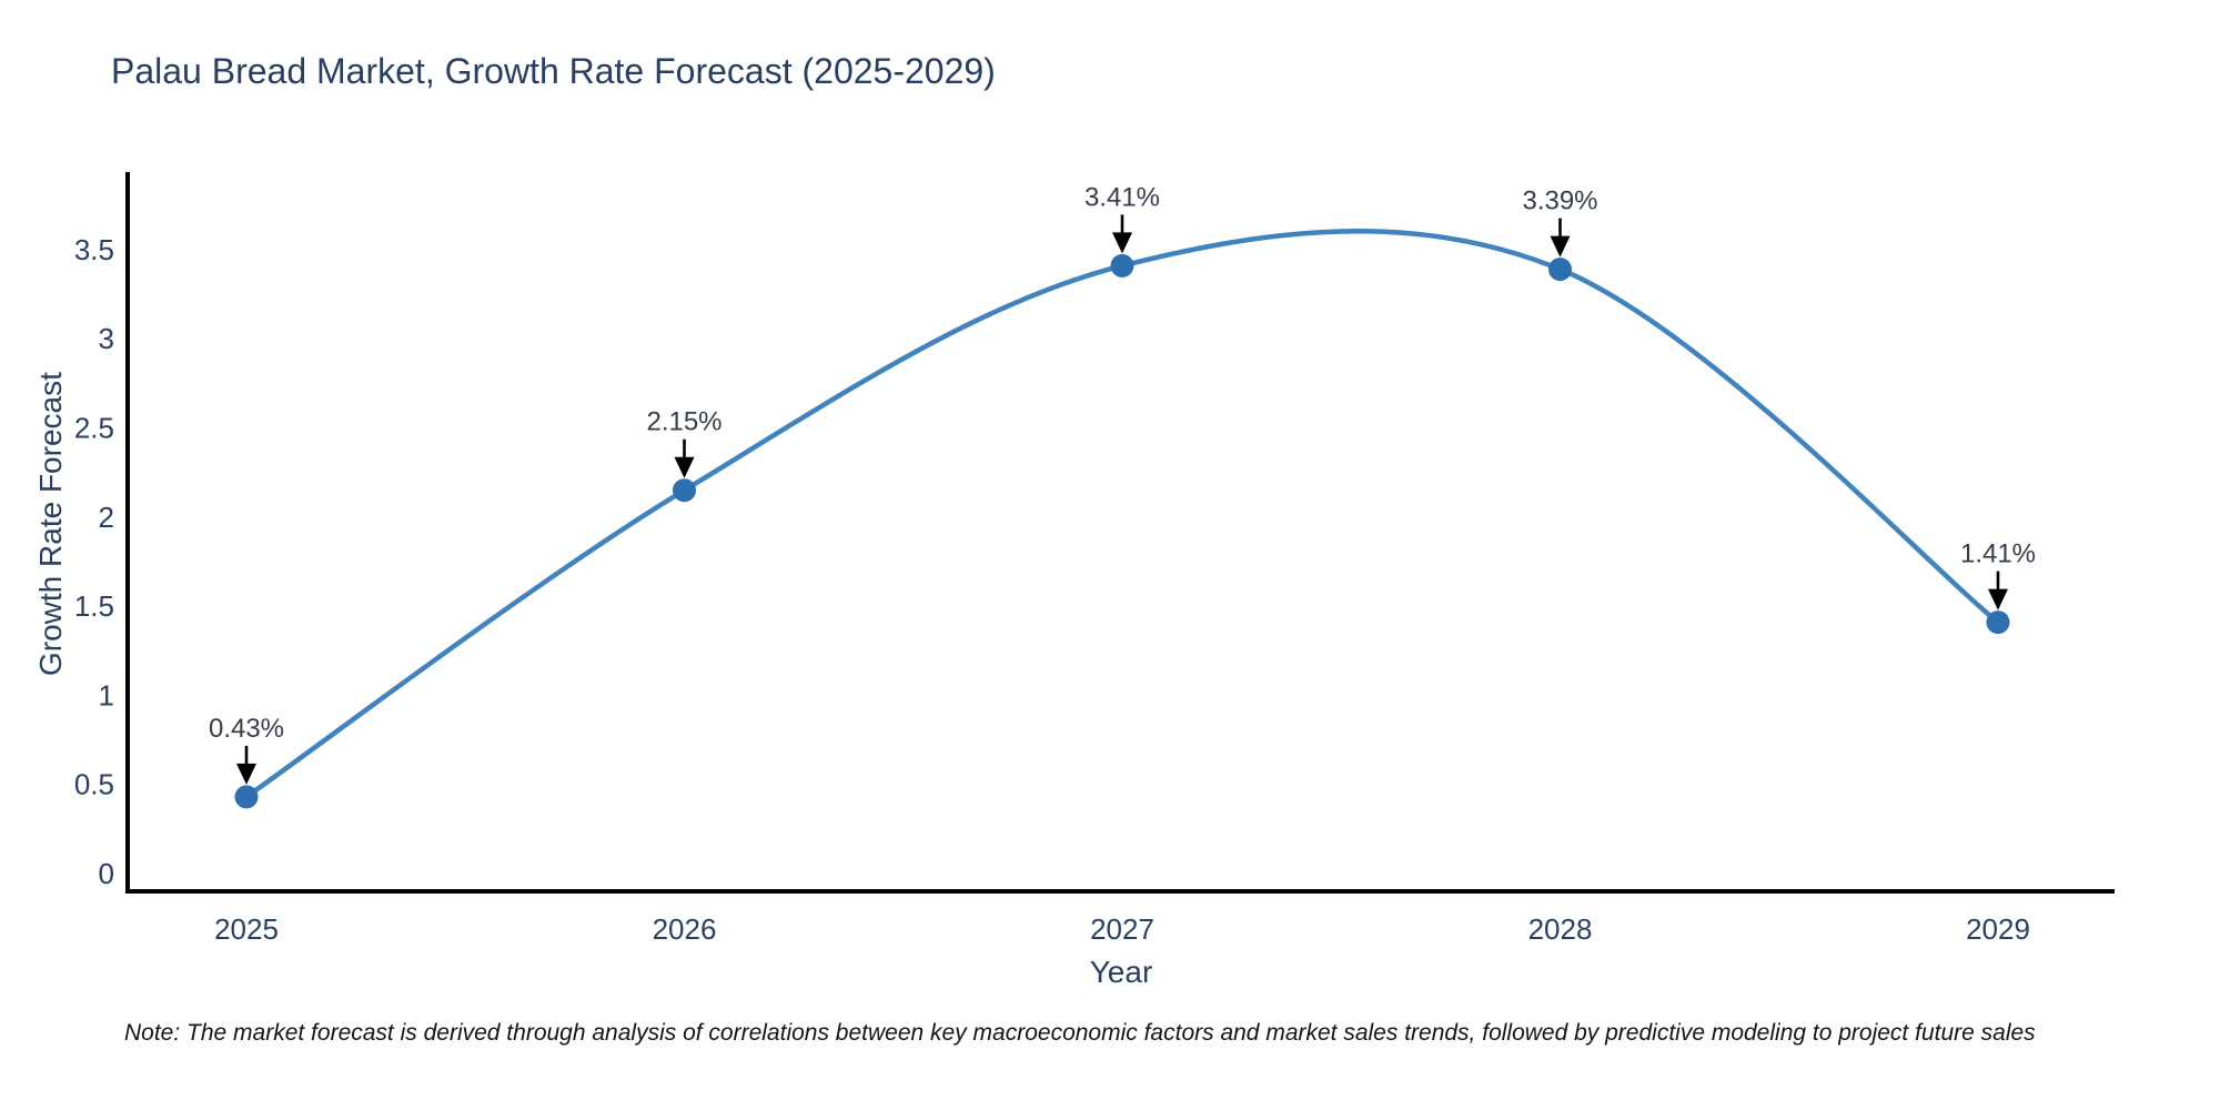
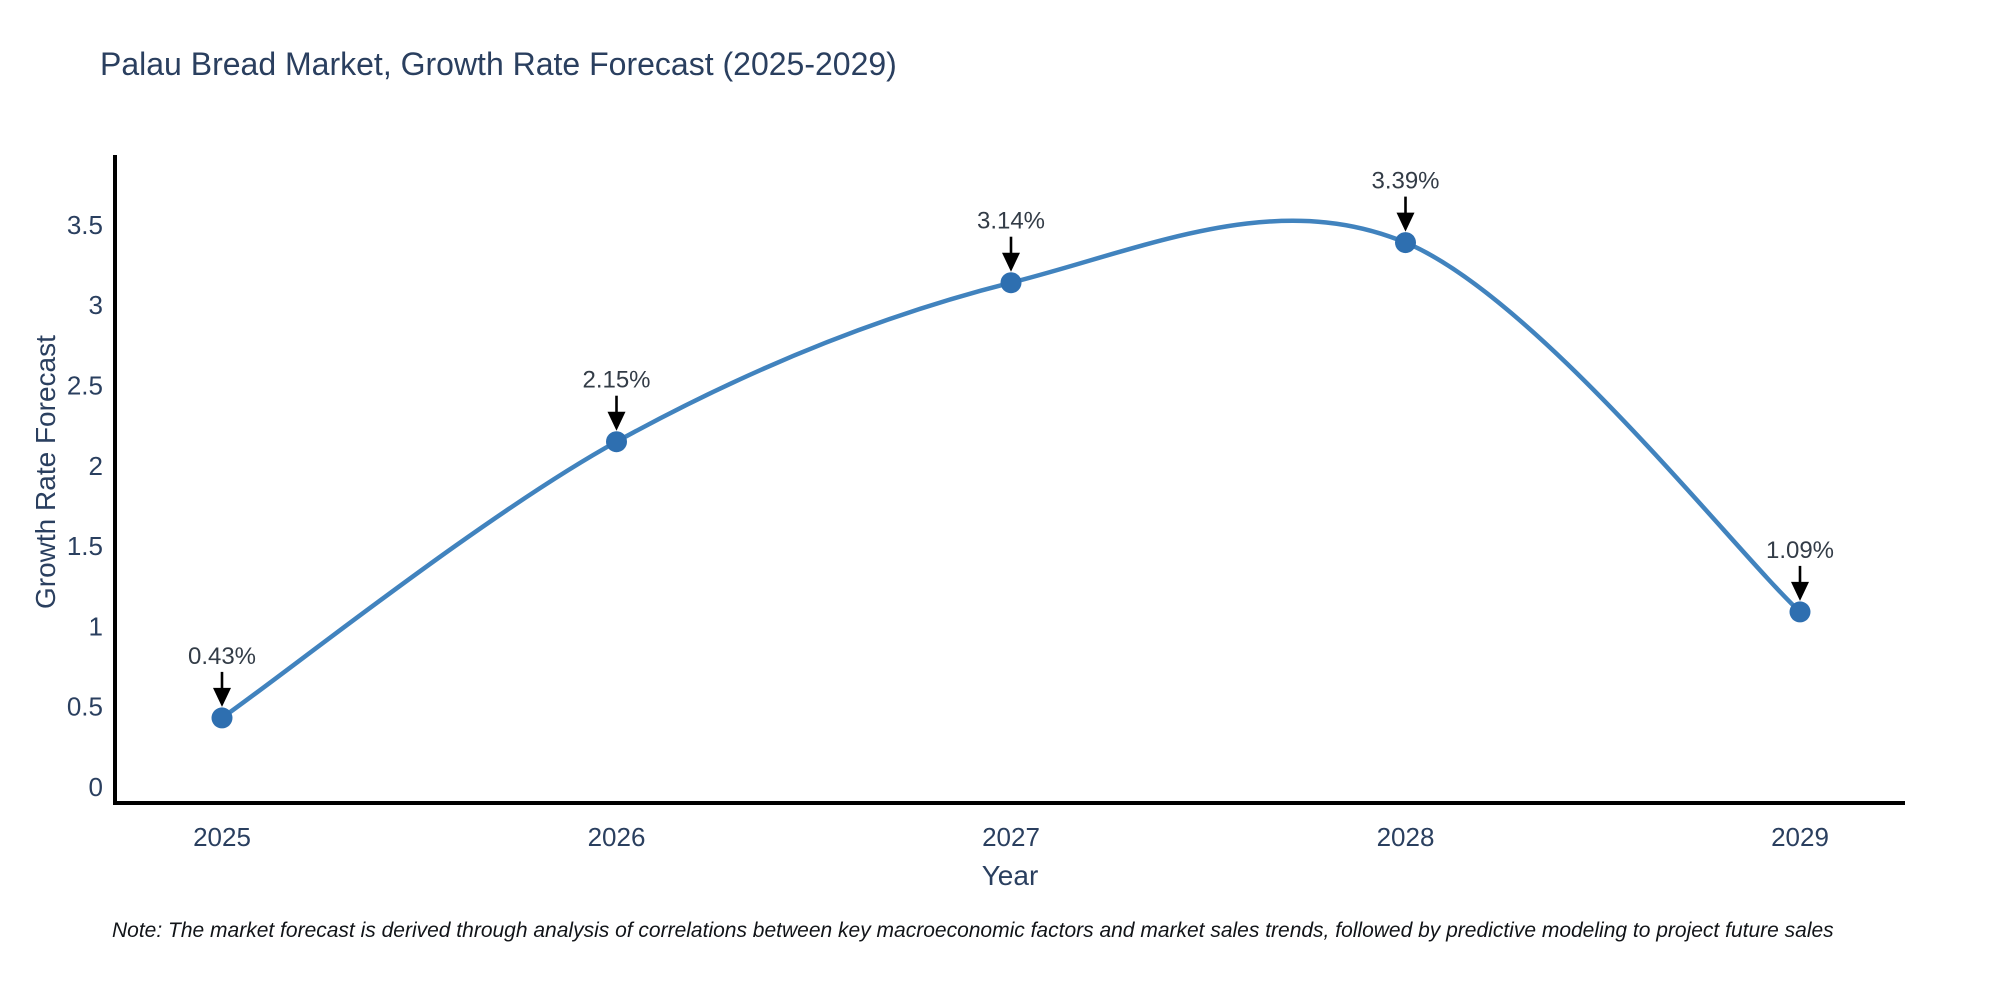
2027: 3.41% -> 3.14%
2029: 1.41% -> 1.09%
